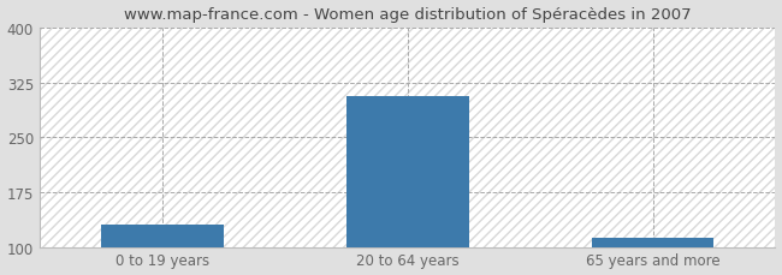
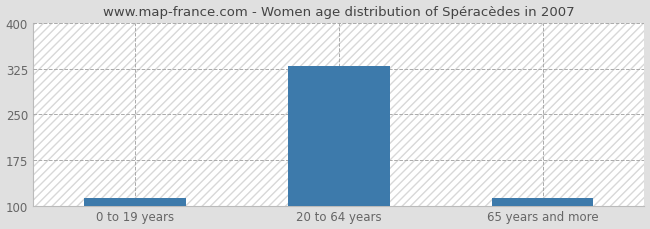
0 to 19 years: 130 -> 113
20 to 64 years: 306 -> 330
